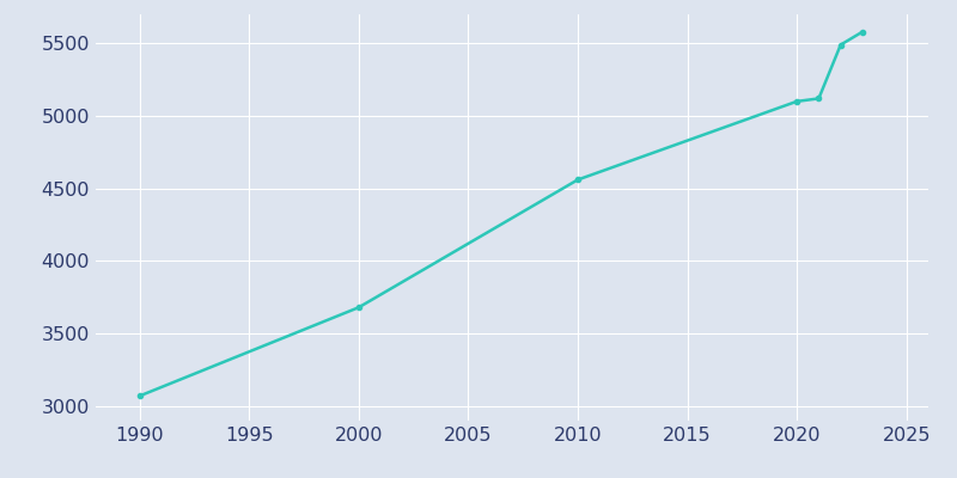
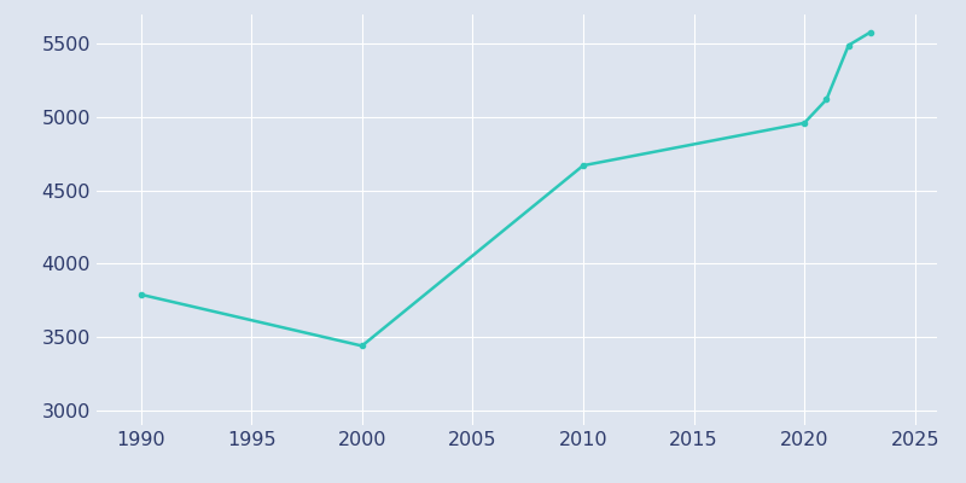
1990: 3070 -> 3790
2000: 3680 -> 3440
2010: 4560 -> 4670
2020: 5100 -> 4960
